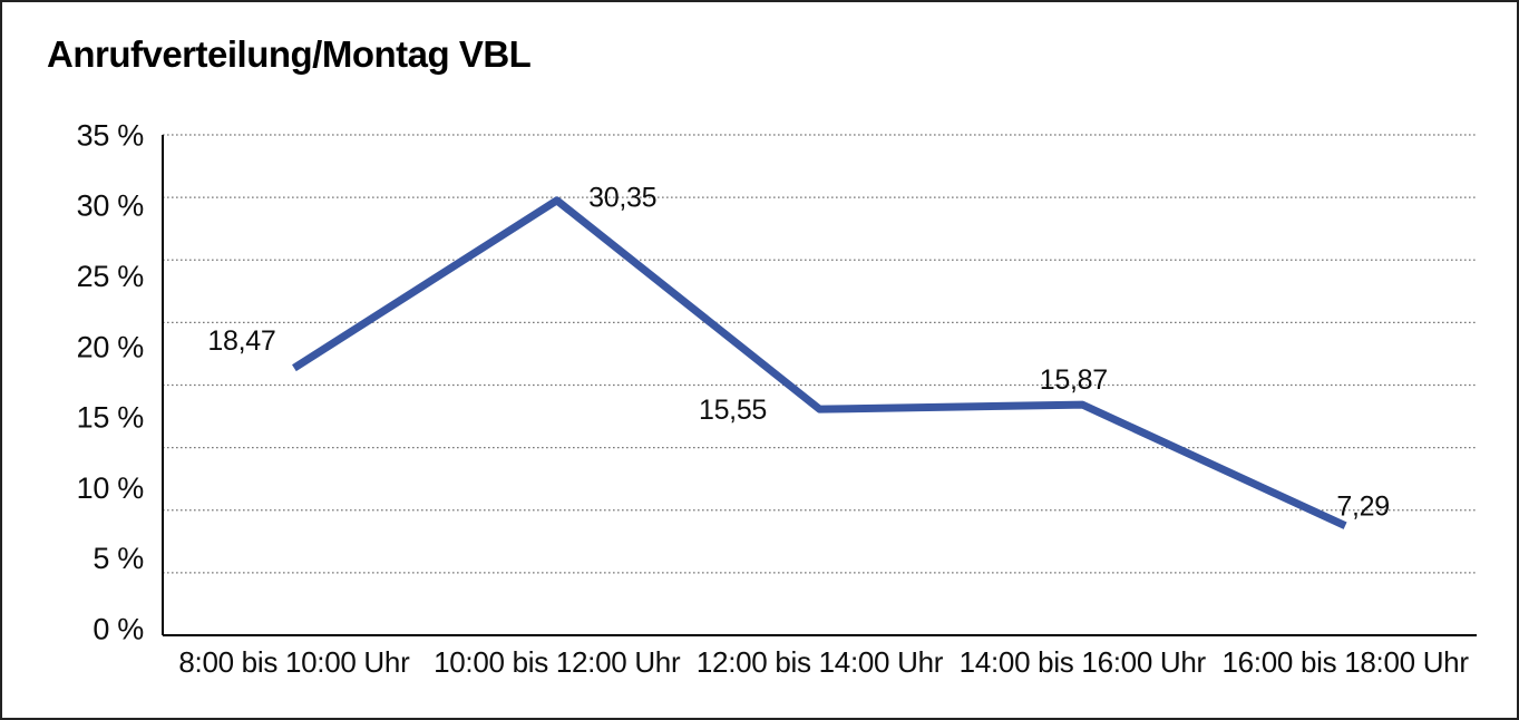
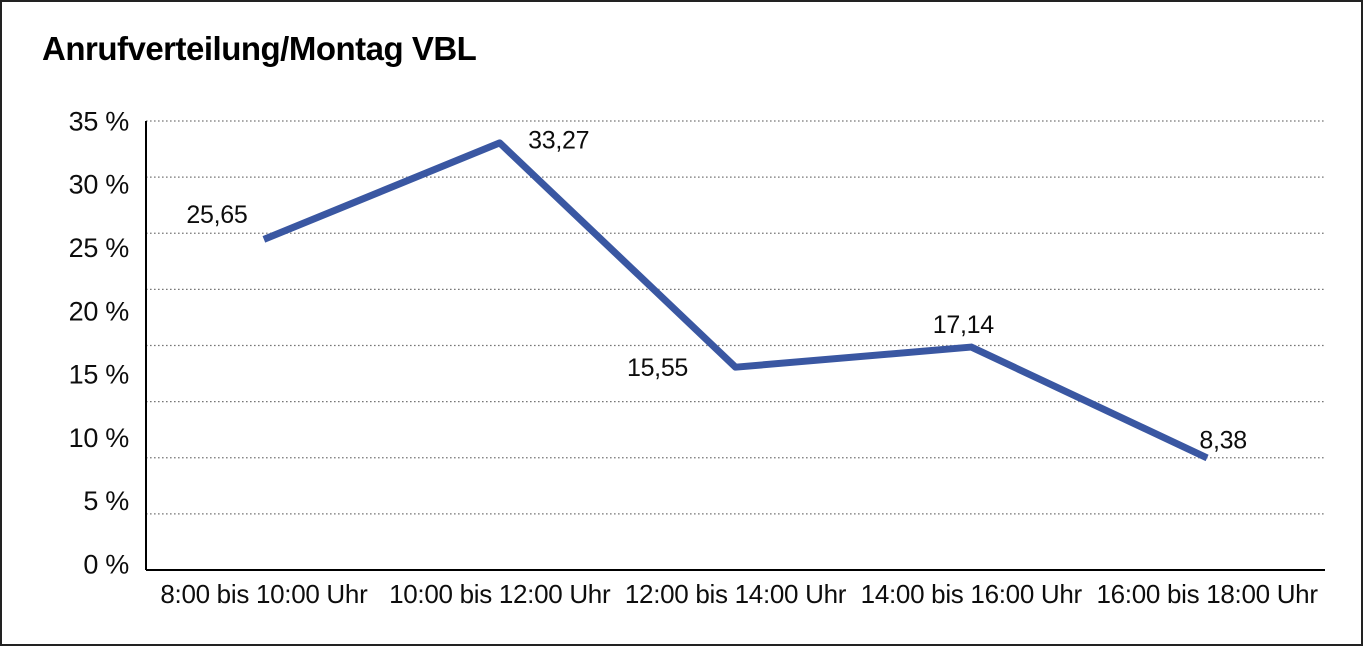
8:00 bis 10:00 Uhr: 18,47 -> 25,65
10:00 bis 12:00 Uhr: 30,35 -> 33,27
14:00 bis 16:00 Uhr: 15,87 -> 17,14
16:00 bis 18:00 Uhr: 7,29 -> 8,38
